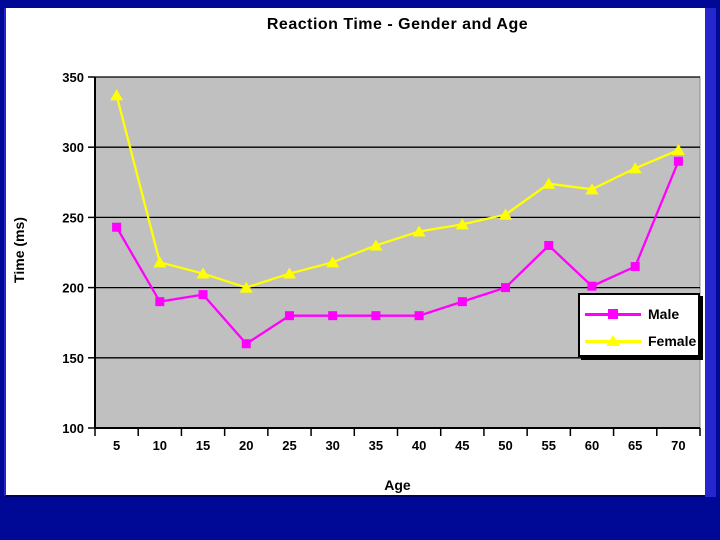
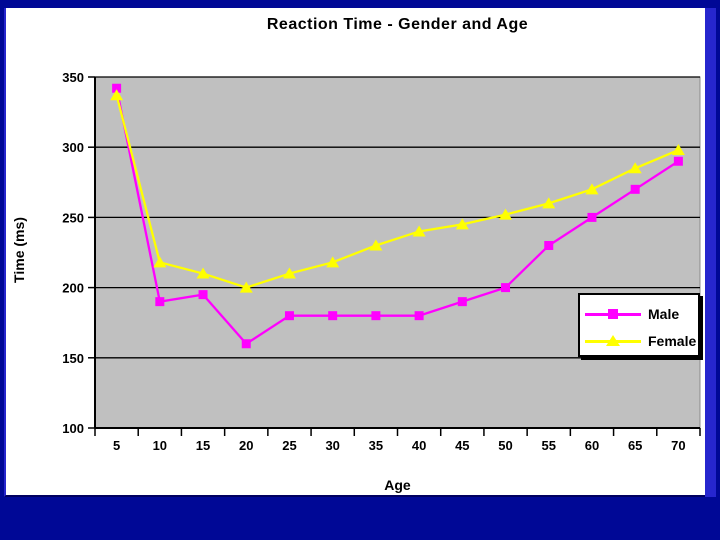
Male/5: 243 -> 342
Female/55: 274 -> 260
Male/60: 201 -> 250
Male/65: 215 -> 270
